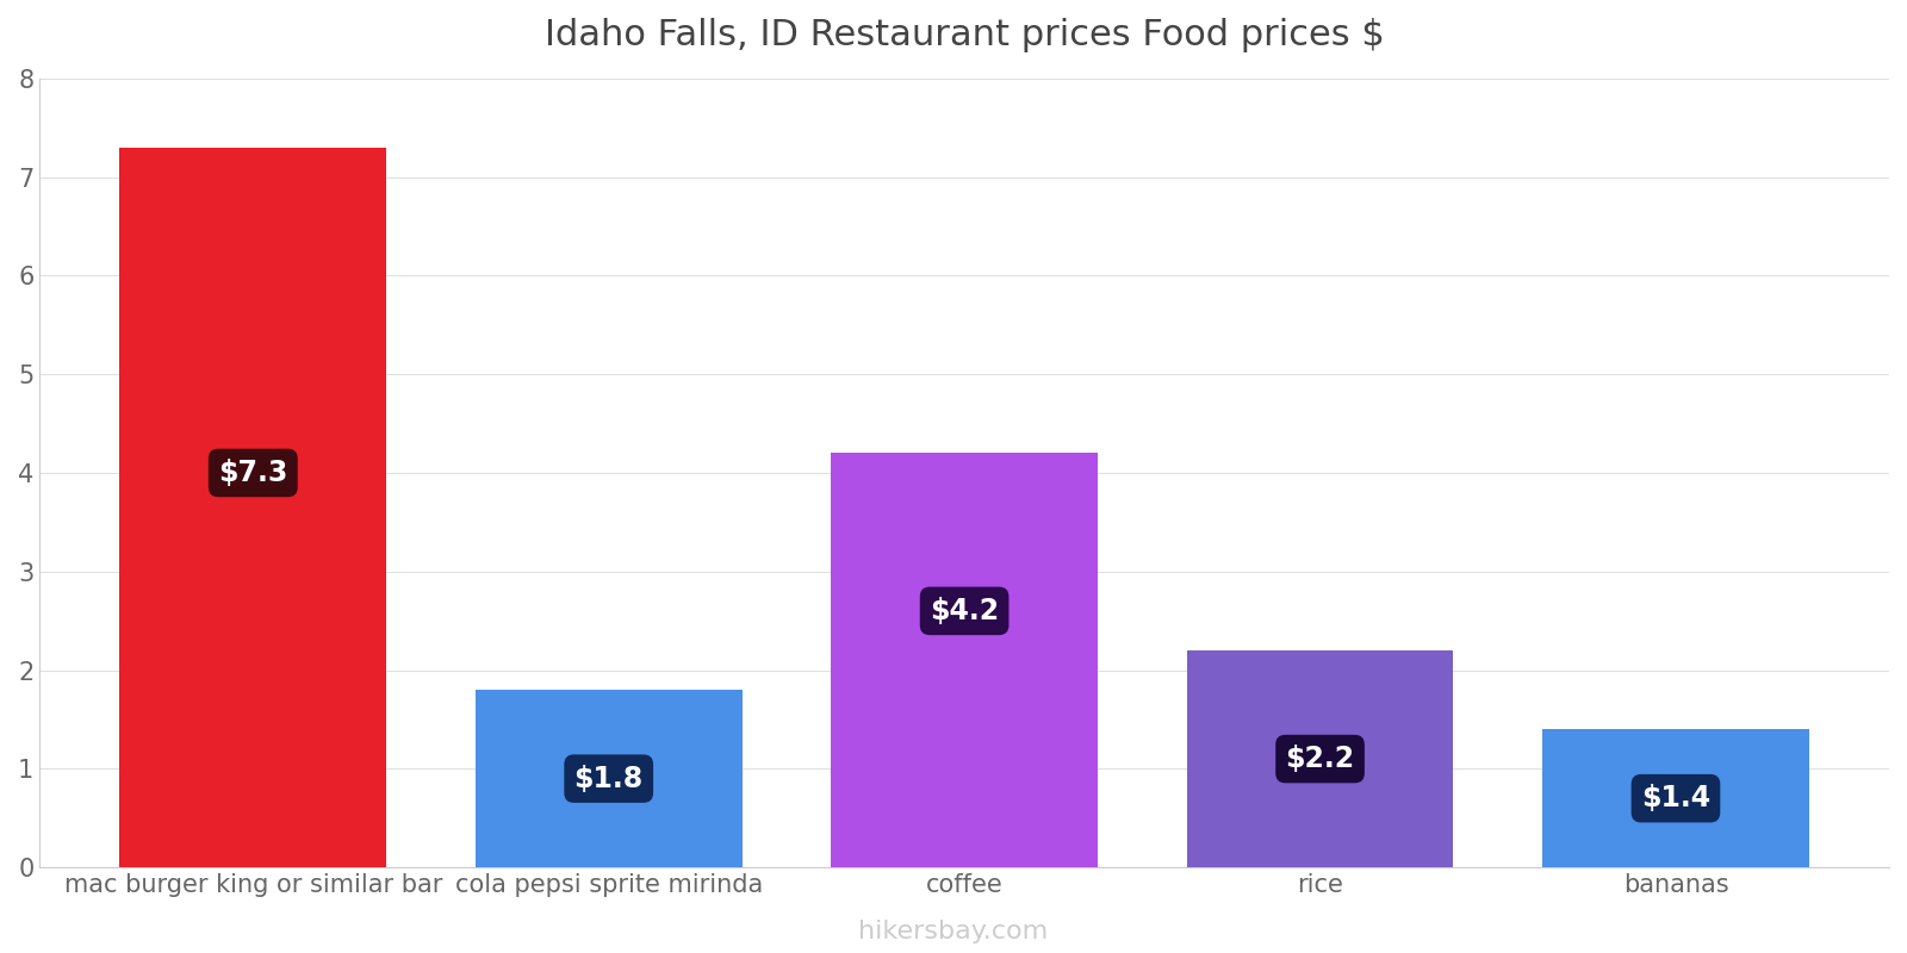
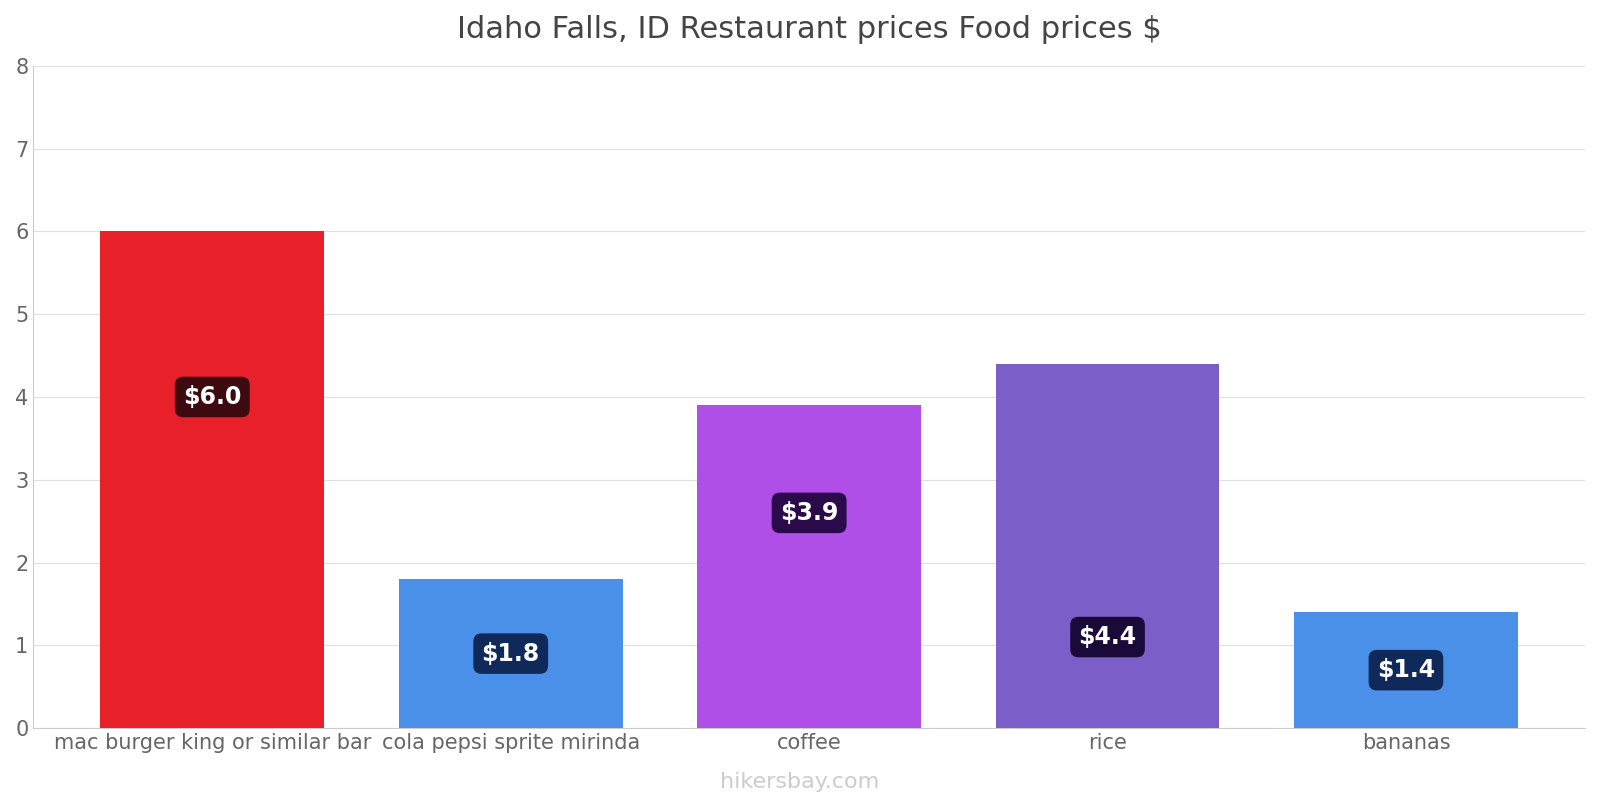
mac burger king or similar bar: $7.3 -> $6.0
coffee: $4.2 -> $3.9
rice: $2.2 -> $4.4
